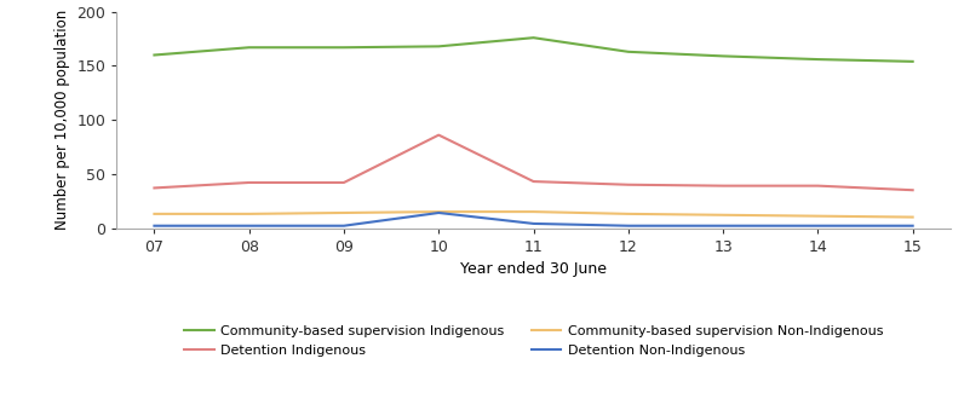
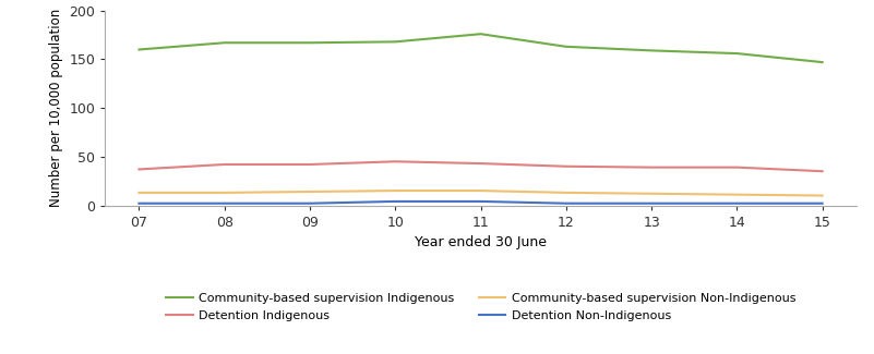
Detention Indigenous/10: 86 -> 45
Detention Non-Indigenous/10: 14 -> 4
Community-based supervision Indigenous/15: 154 -> 147
